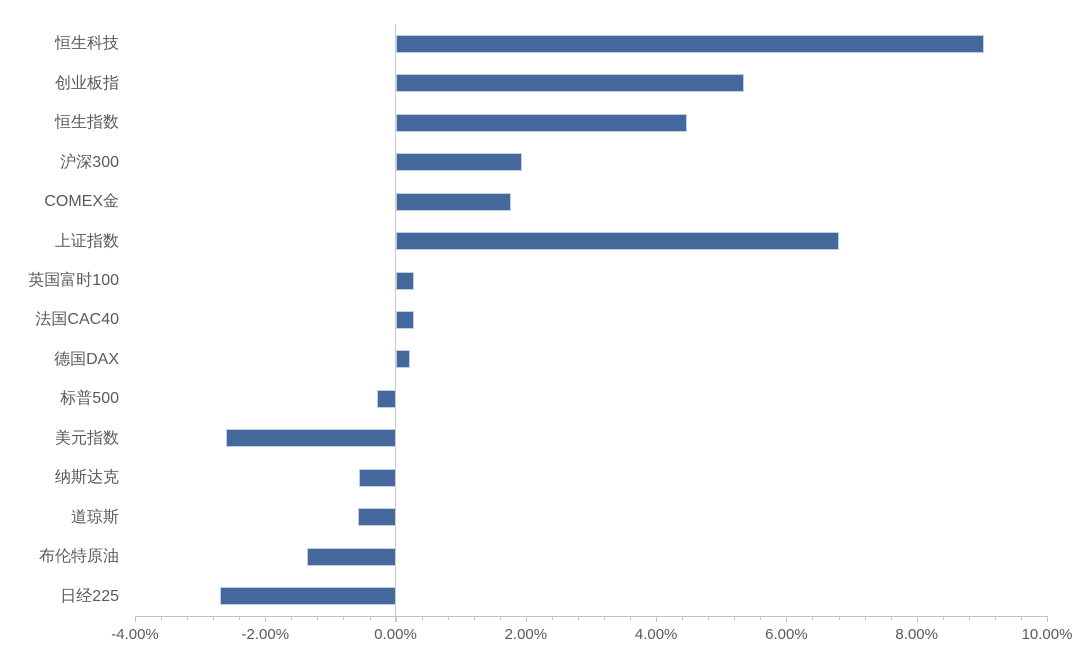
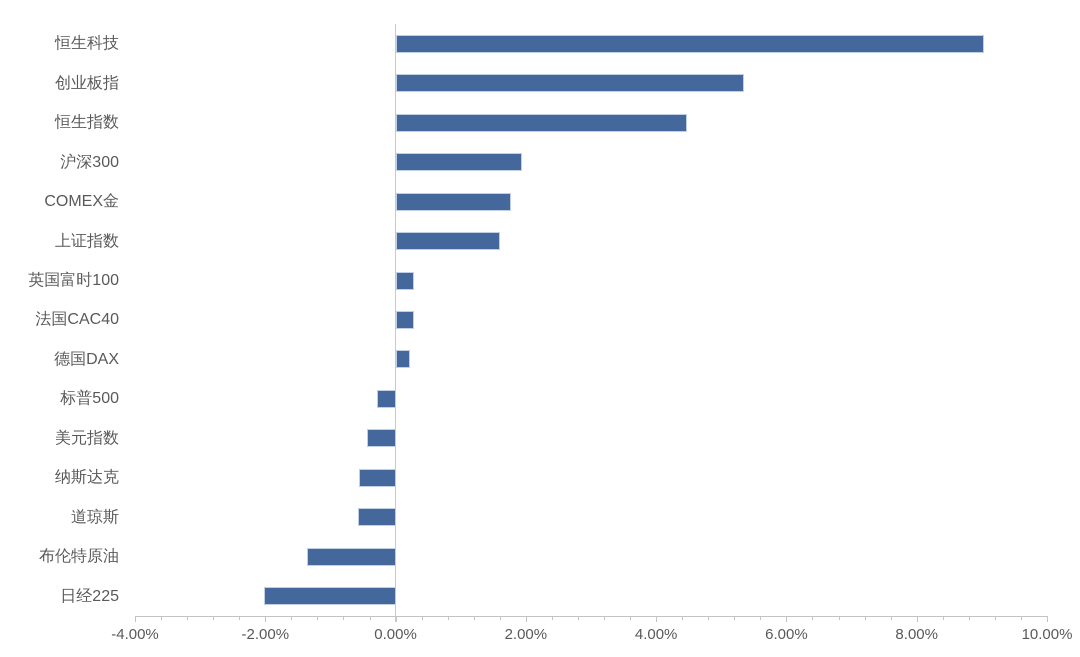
上证指数: 6.8% -> 1.6%
美元指数: -2.6% -> -0.4%
日经225: -2.7% -> -2.0%
